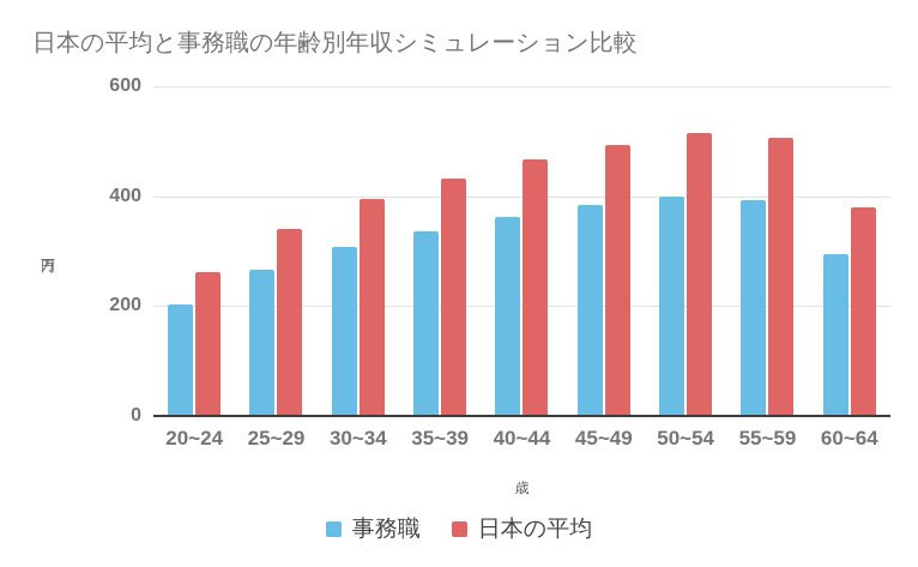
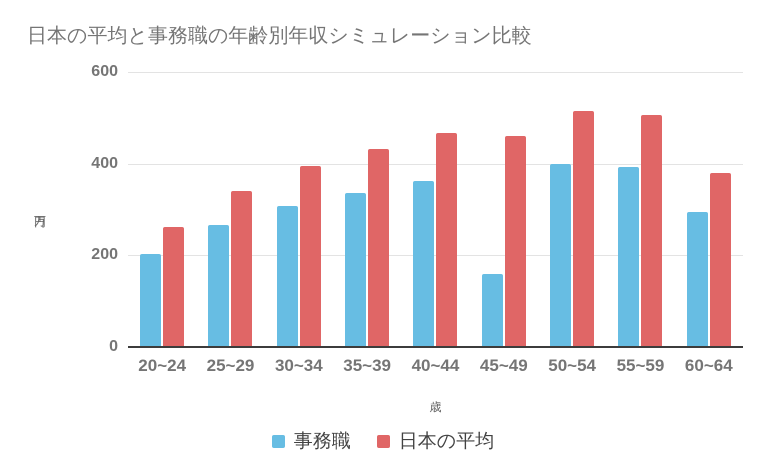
事務職/45~49: 380 -> 160
日本の平均/45~49: 490 -> 460
